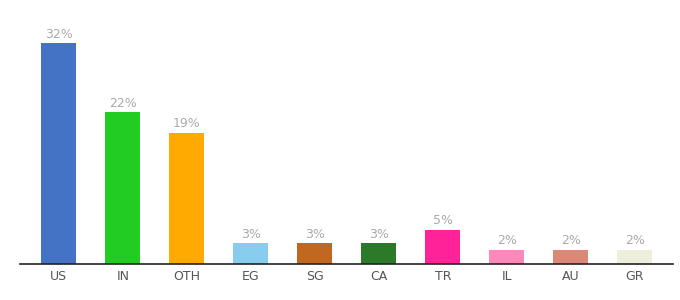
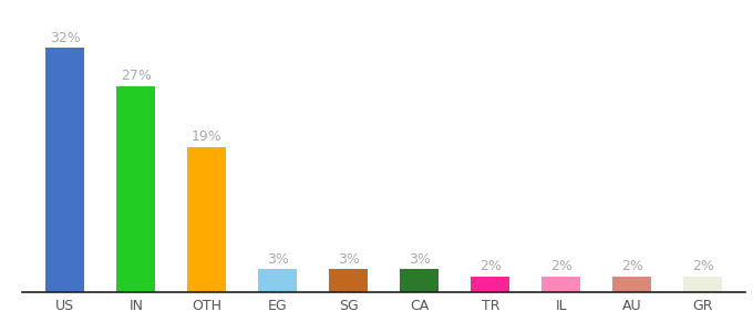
IN: 22% -> 27%
TR: 5% -> 2%
